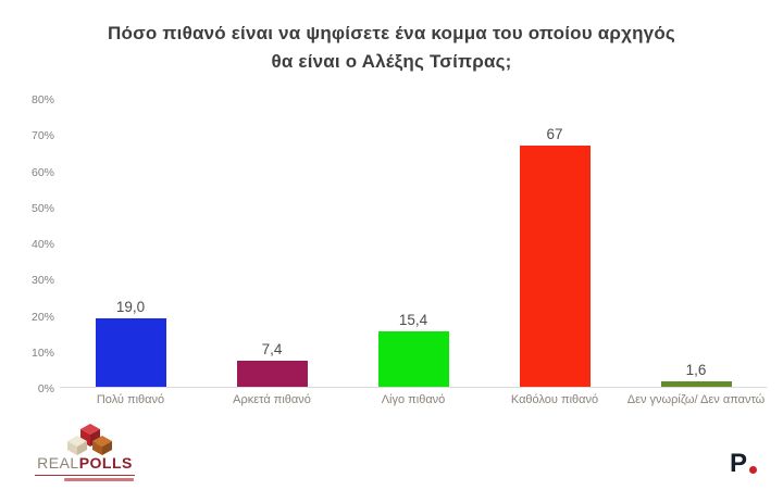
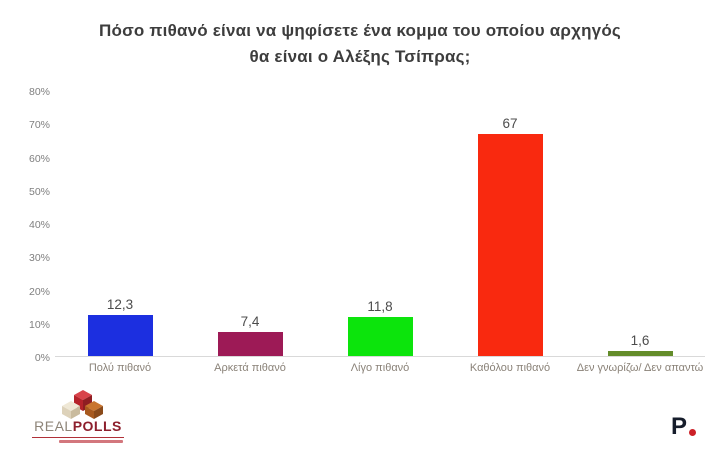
Πολύ πιθανό: 19,0 -> 12,3
Λίγο πιθανό: 15,4 -> 11,8
